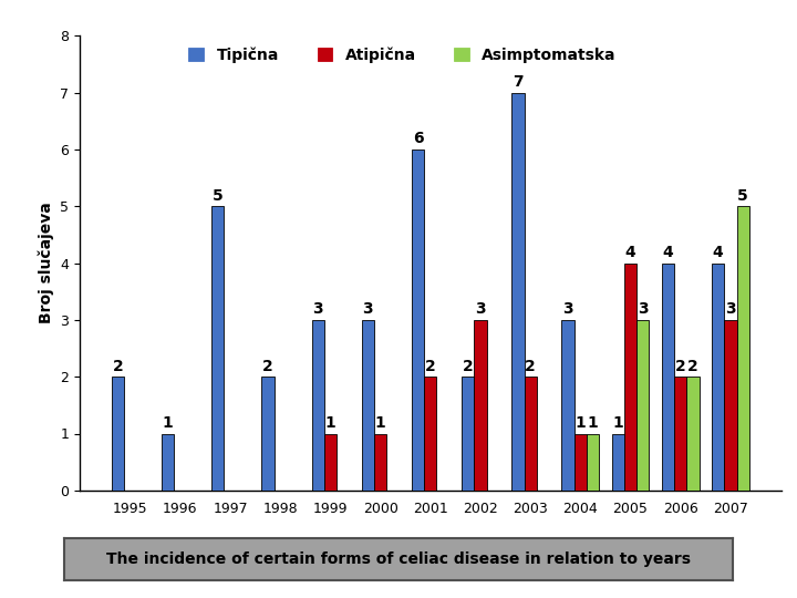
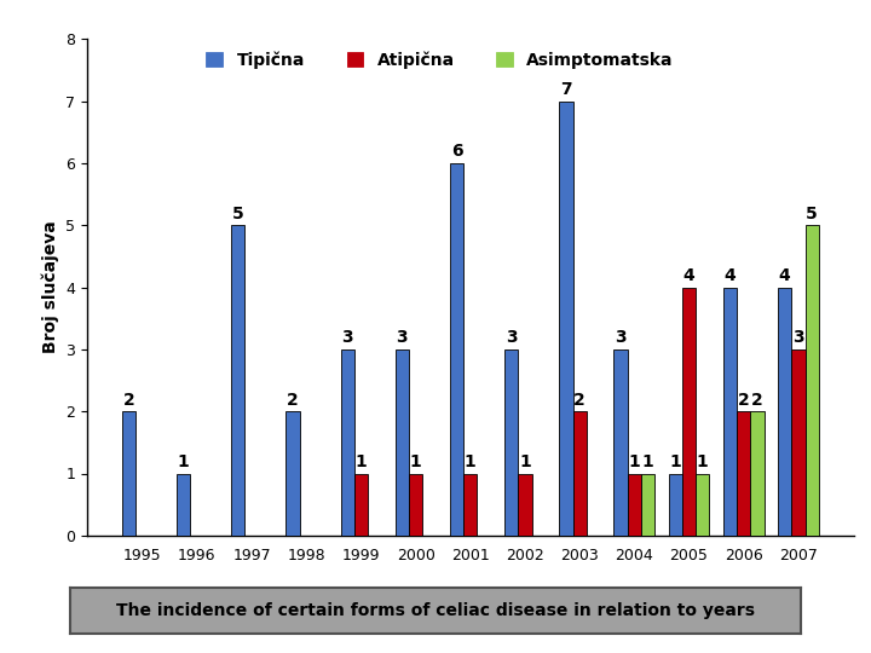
Atipična/2001: 2 -> 1
Tipična/2002: 2 -> 3
Atipična/2002: 3 -> 1
Asimptomatska/2005: 3 -> 1
